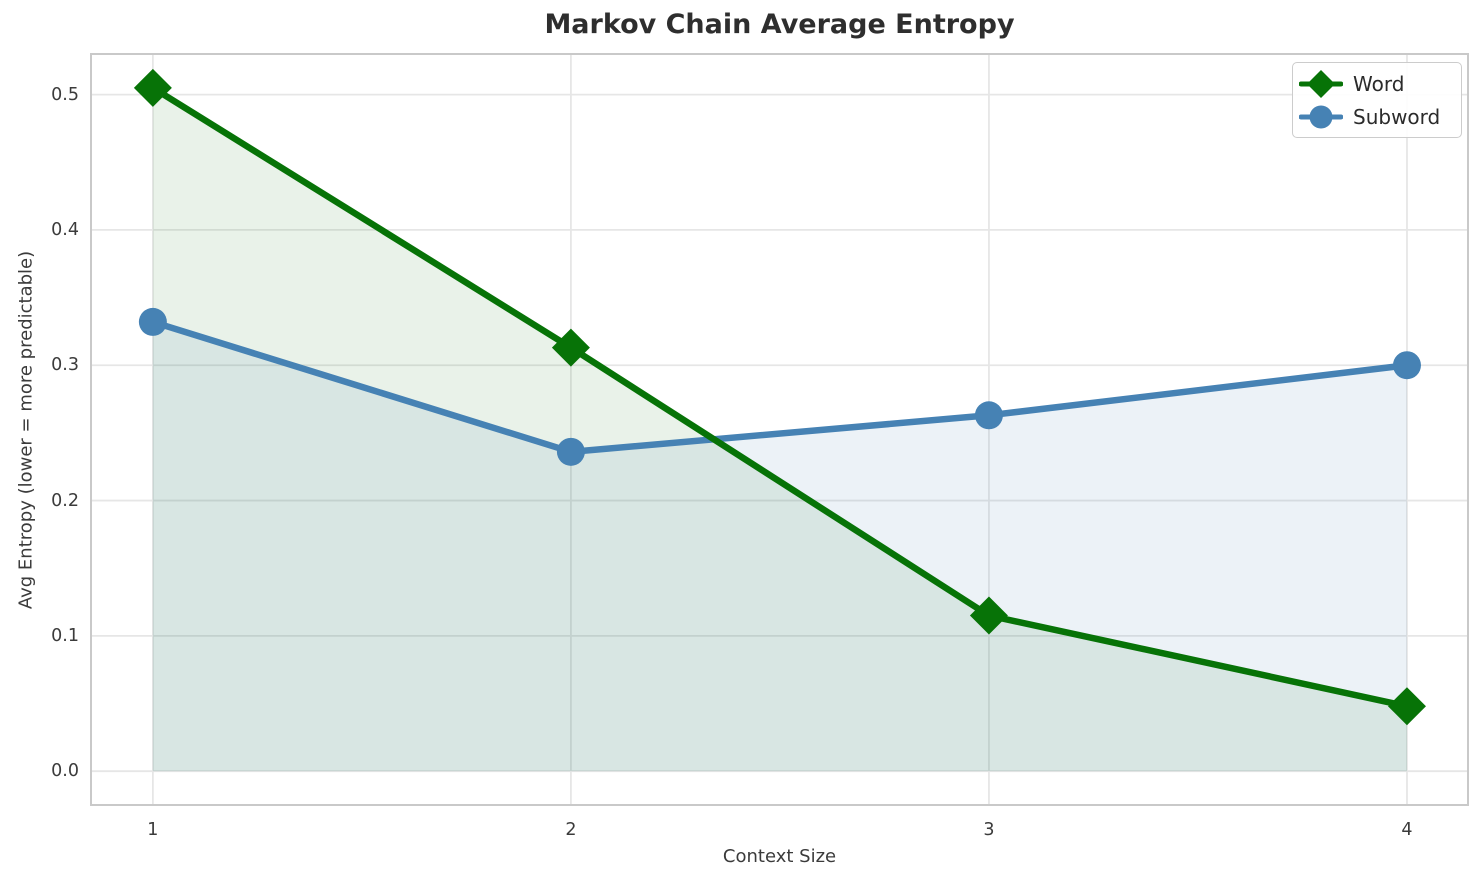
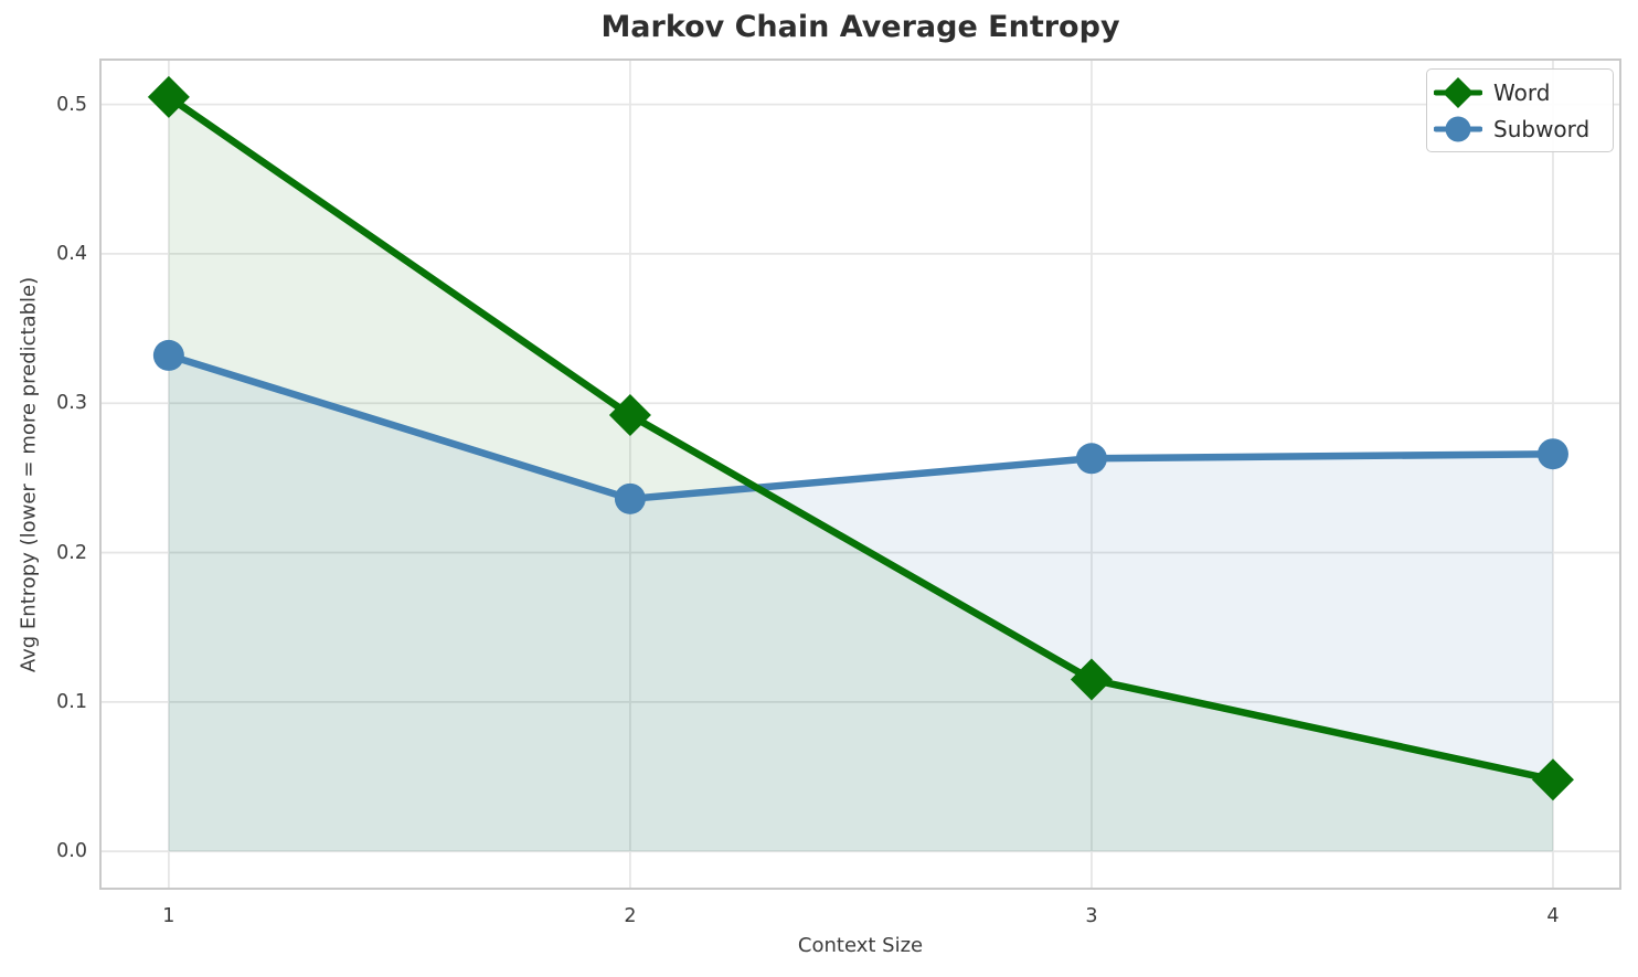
Word/2: 0.313 -> 0.292
Subword/4: 0.300 -> 0.266
